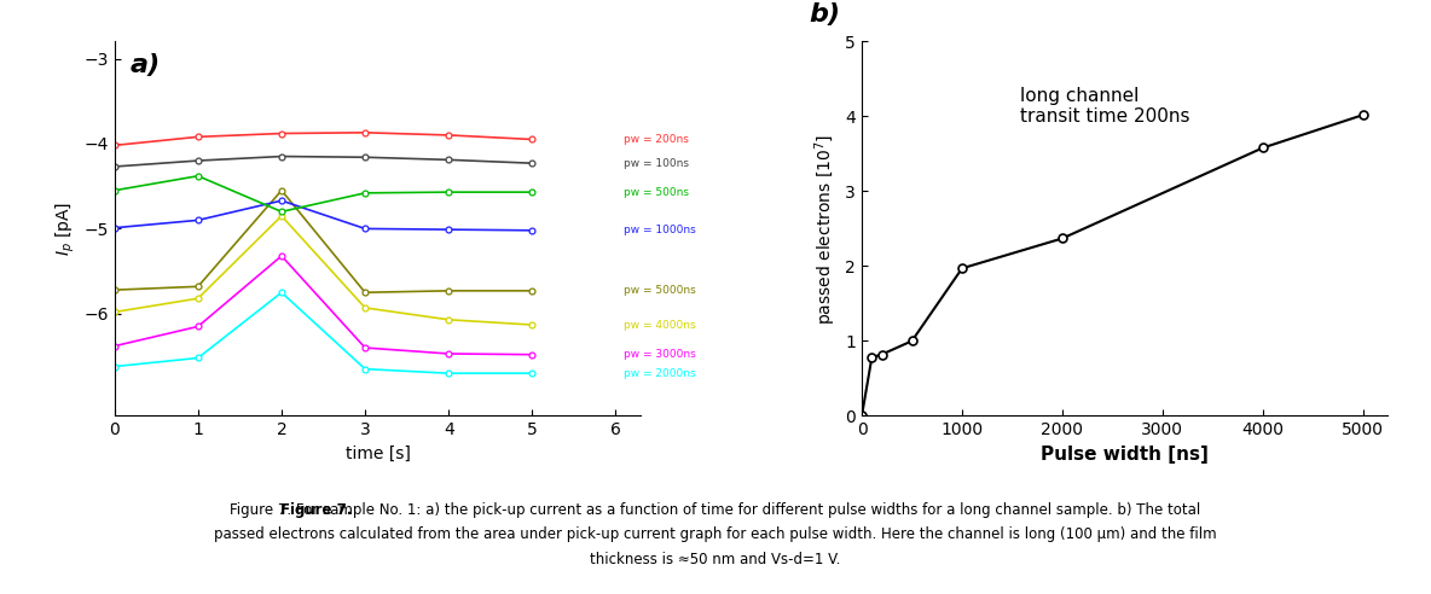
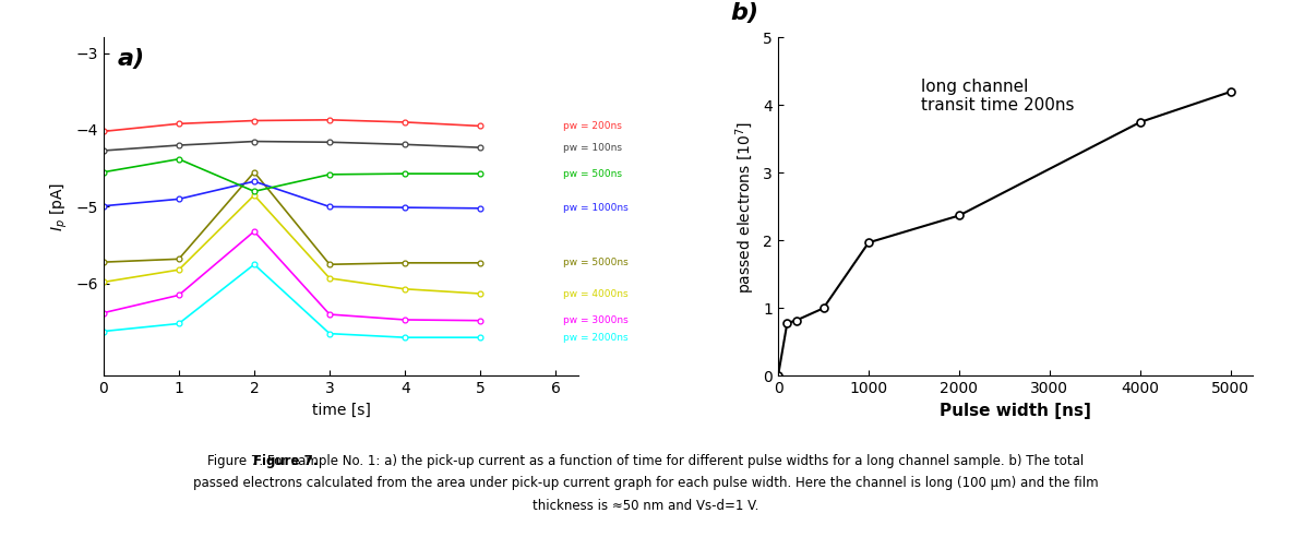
4000: 3.58 -> 3.75
5000: 4.02 -> 4.20
